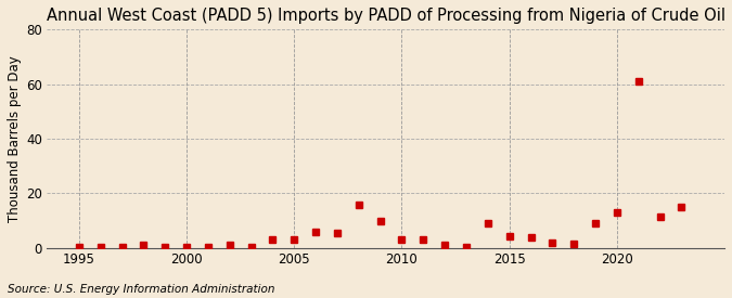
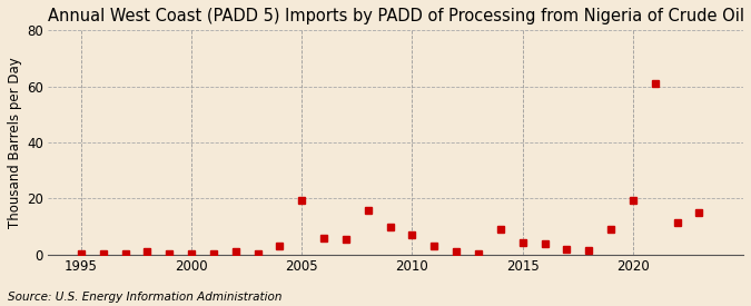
2005: 3.0 -> 19.5
2010: 3.0 -> 7.0
2020: 13.0 -> 19.5
